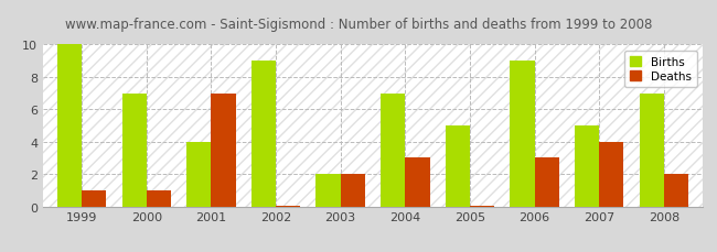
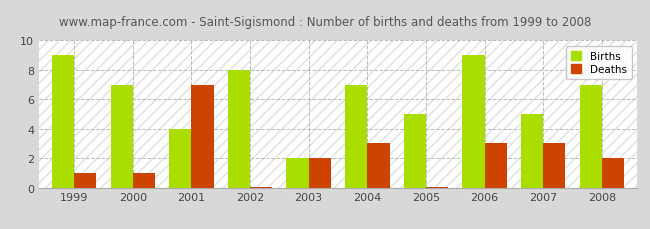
Births/1999: 10 -> 9
Births/2002: 9 -> 8
Deaths/2007: 4.0 -> 3.0
